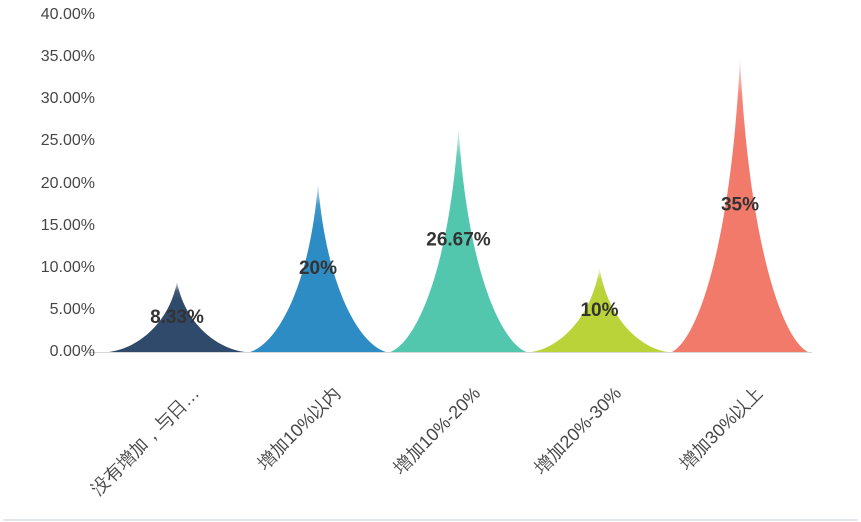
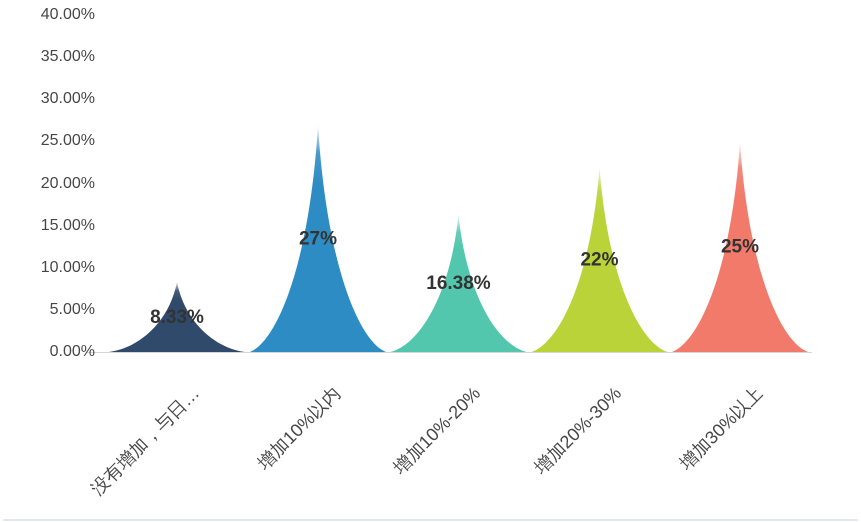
增加10%以内: 20% -> 27%
增加10%-20%: 26.67% -> 16.38%
增加20%-30%: 10% -> 22%
增加30%以上: 35% -> 25%
